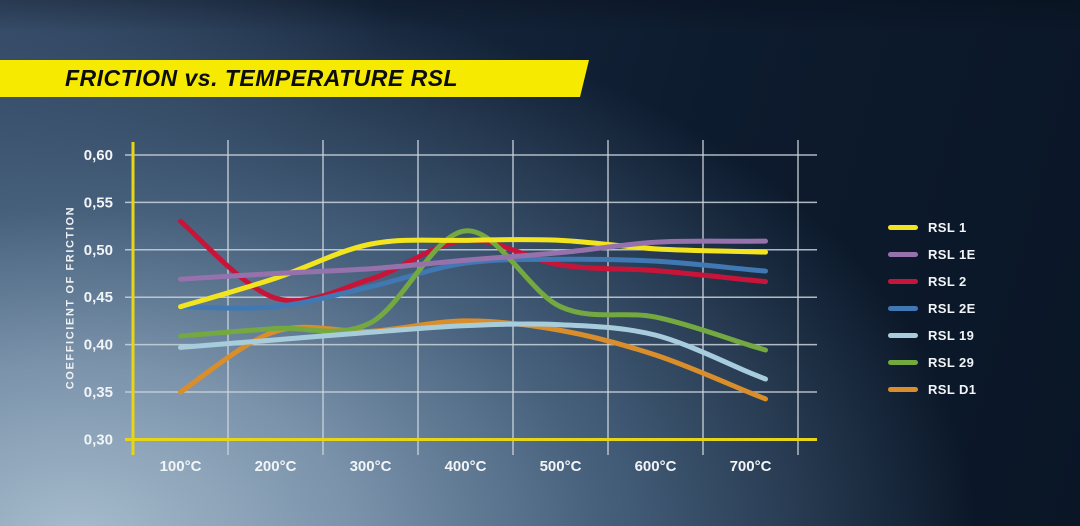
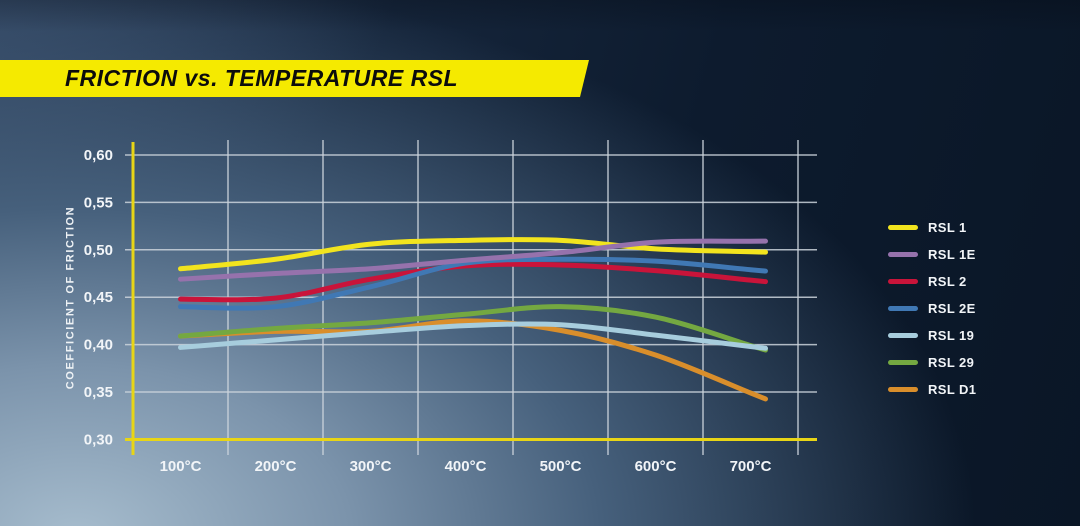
RSL 1/100°C: 0,44 -> 0,48
RSL 2/100°C: 0,53 -> 0,45
RSL D1/100°C: 0,35 -> 0,41
RSL 1/200°C: 0,47 -> 0,49
RSL 2/400°C: 0,51 -> 0,48
RSL 29/400°C: 0,52 -> 0,43
RSL 19/700°C: 0,37 -> 0,40
